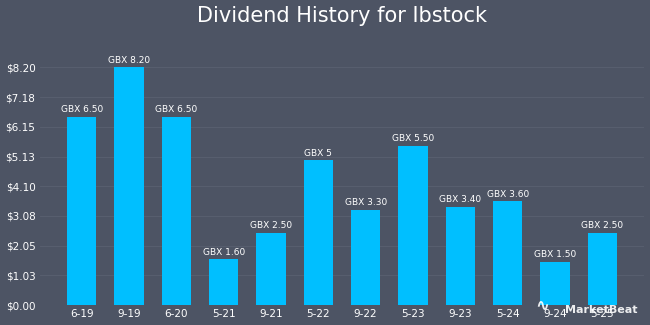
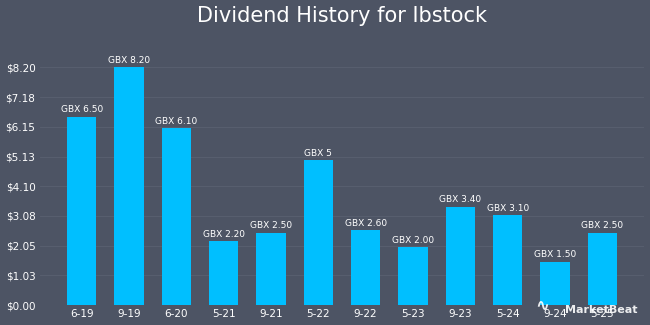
6-20: 6.50 -> 6.10
5-21: 1.60 -> 2.20
9-22: 3.30 -> 2.60
5-23: 5.50 -> 2.00
5-24: 3.60 -> 3.10
